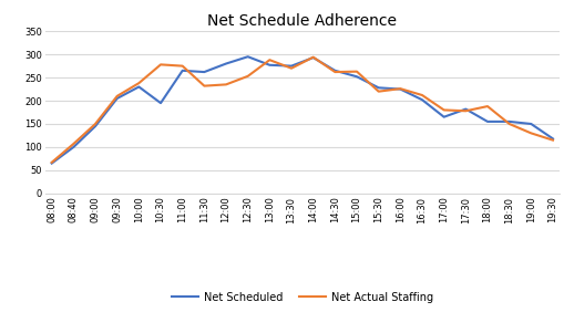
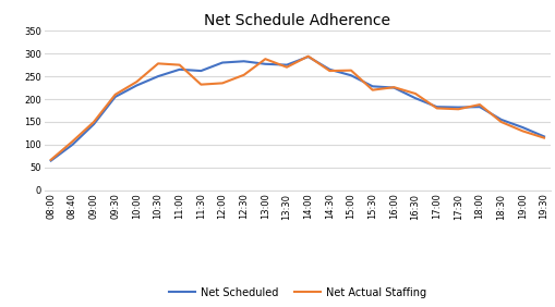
Net Scheduled/10:30: 195 -> 250
Net Scheduled/12:30: 295 -> 283
Net Scheduled/17:00: 165 -> 183
Net Scheduled/18:00: 155 -> 183
Net Scheduled/19:00: 150 -> 138
